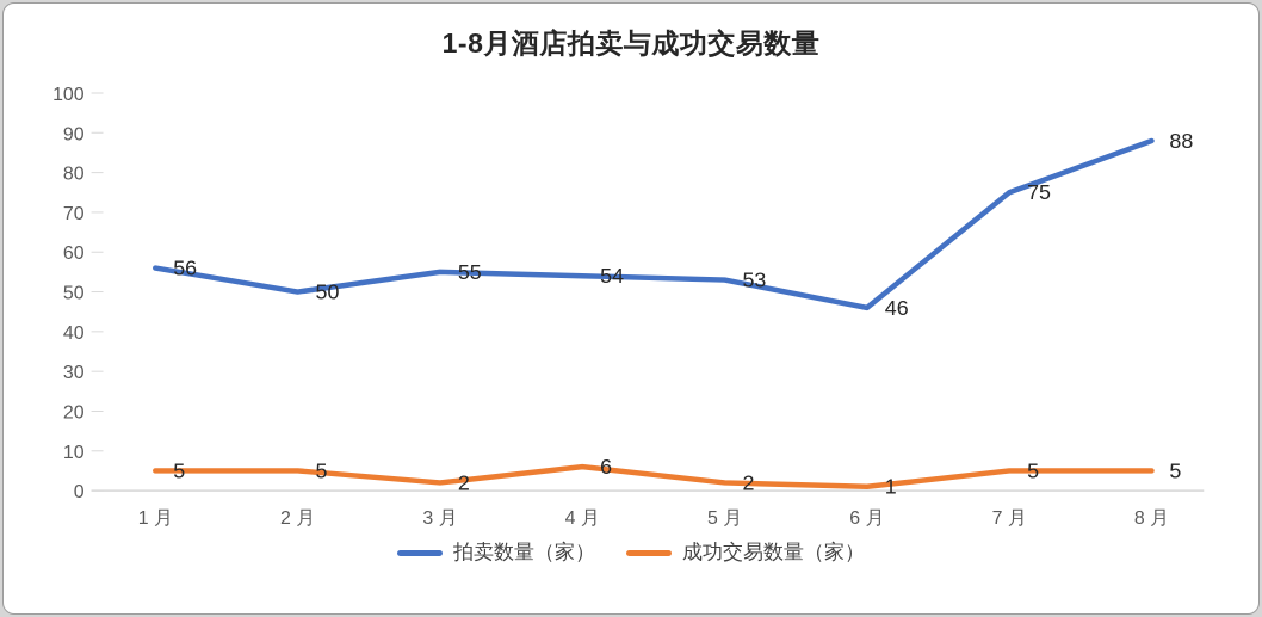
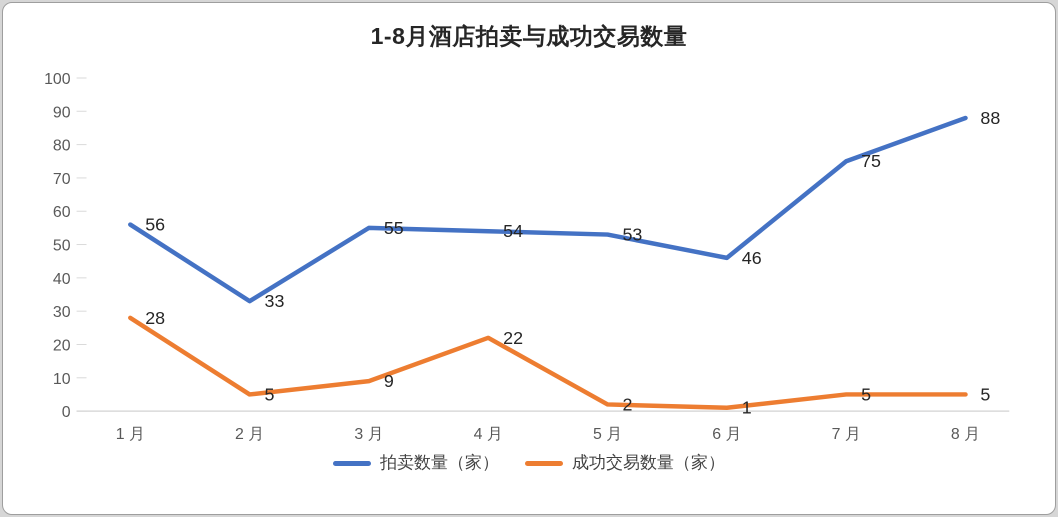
成功交易数量（家）/1 月: 5 -> 28
拍卖数量（家）/2 月: 50 -> 33
成功交易数量（家）/3 月: 2 -> 9
成功交易数量（家）/4 月: 6 -> 22
